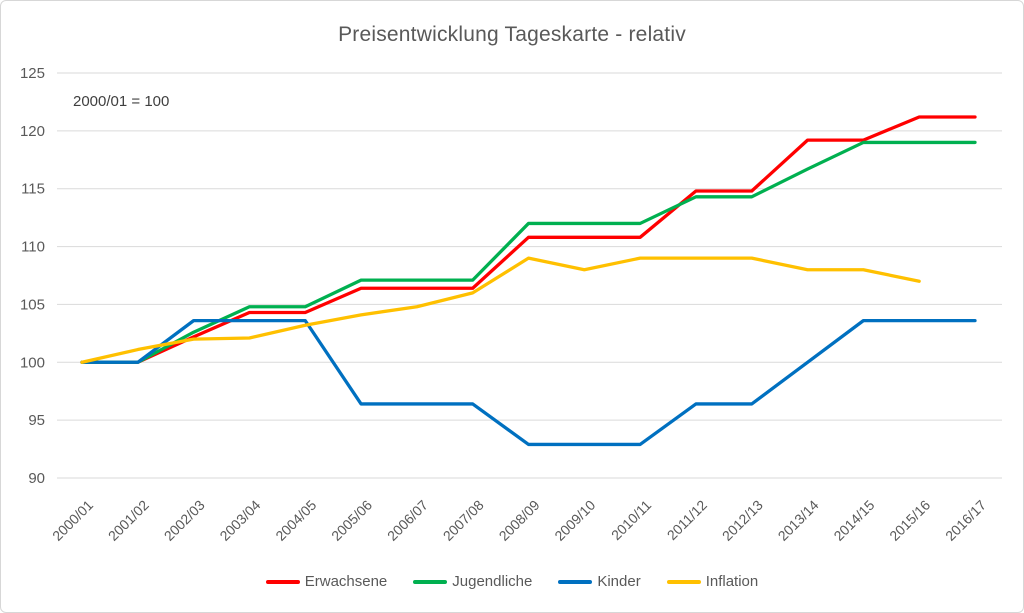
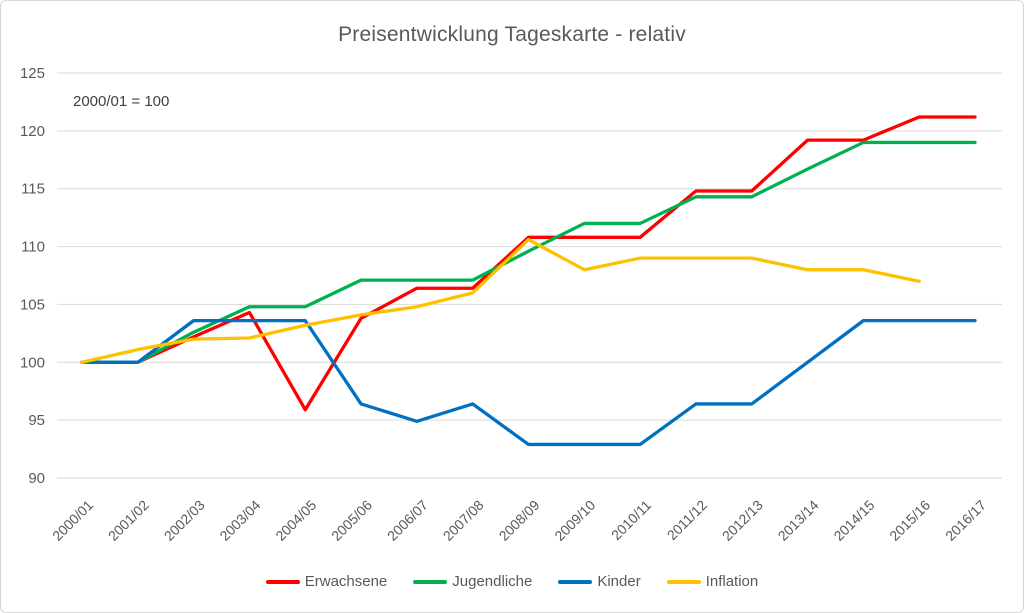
Erwachsene/2004/05: 104.3 -> 95.9
Erwachsene/2005/06: 106.4 -> 103.8
Kinder/2006/07: 96.4 -> 94.9
Jugendliche/2008/09: 112.0 -> 109.6
Inflation/2008/09: 109.0 -> 110.6
